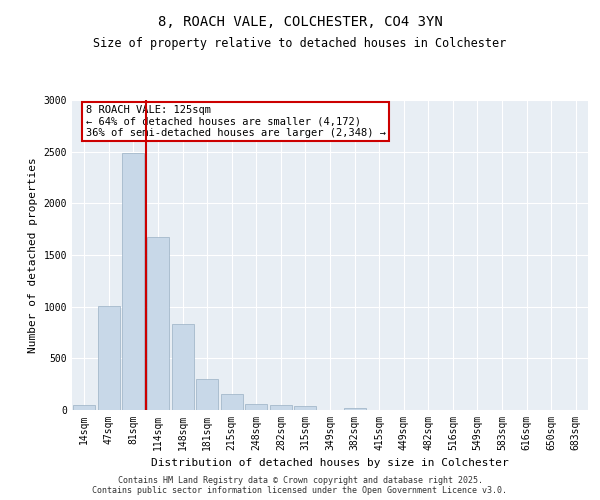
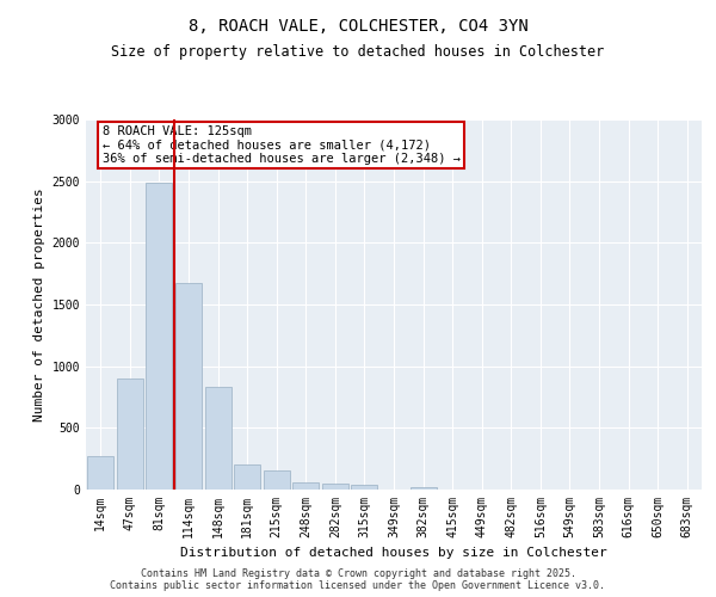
14sqm: 50 -> 270
47sqm: 1010 -> 900
181sqm: 300 -> 200
